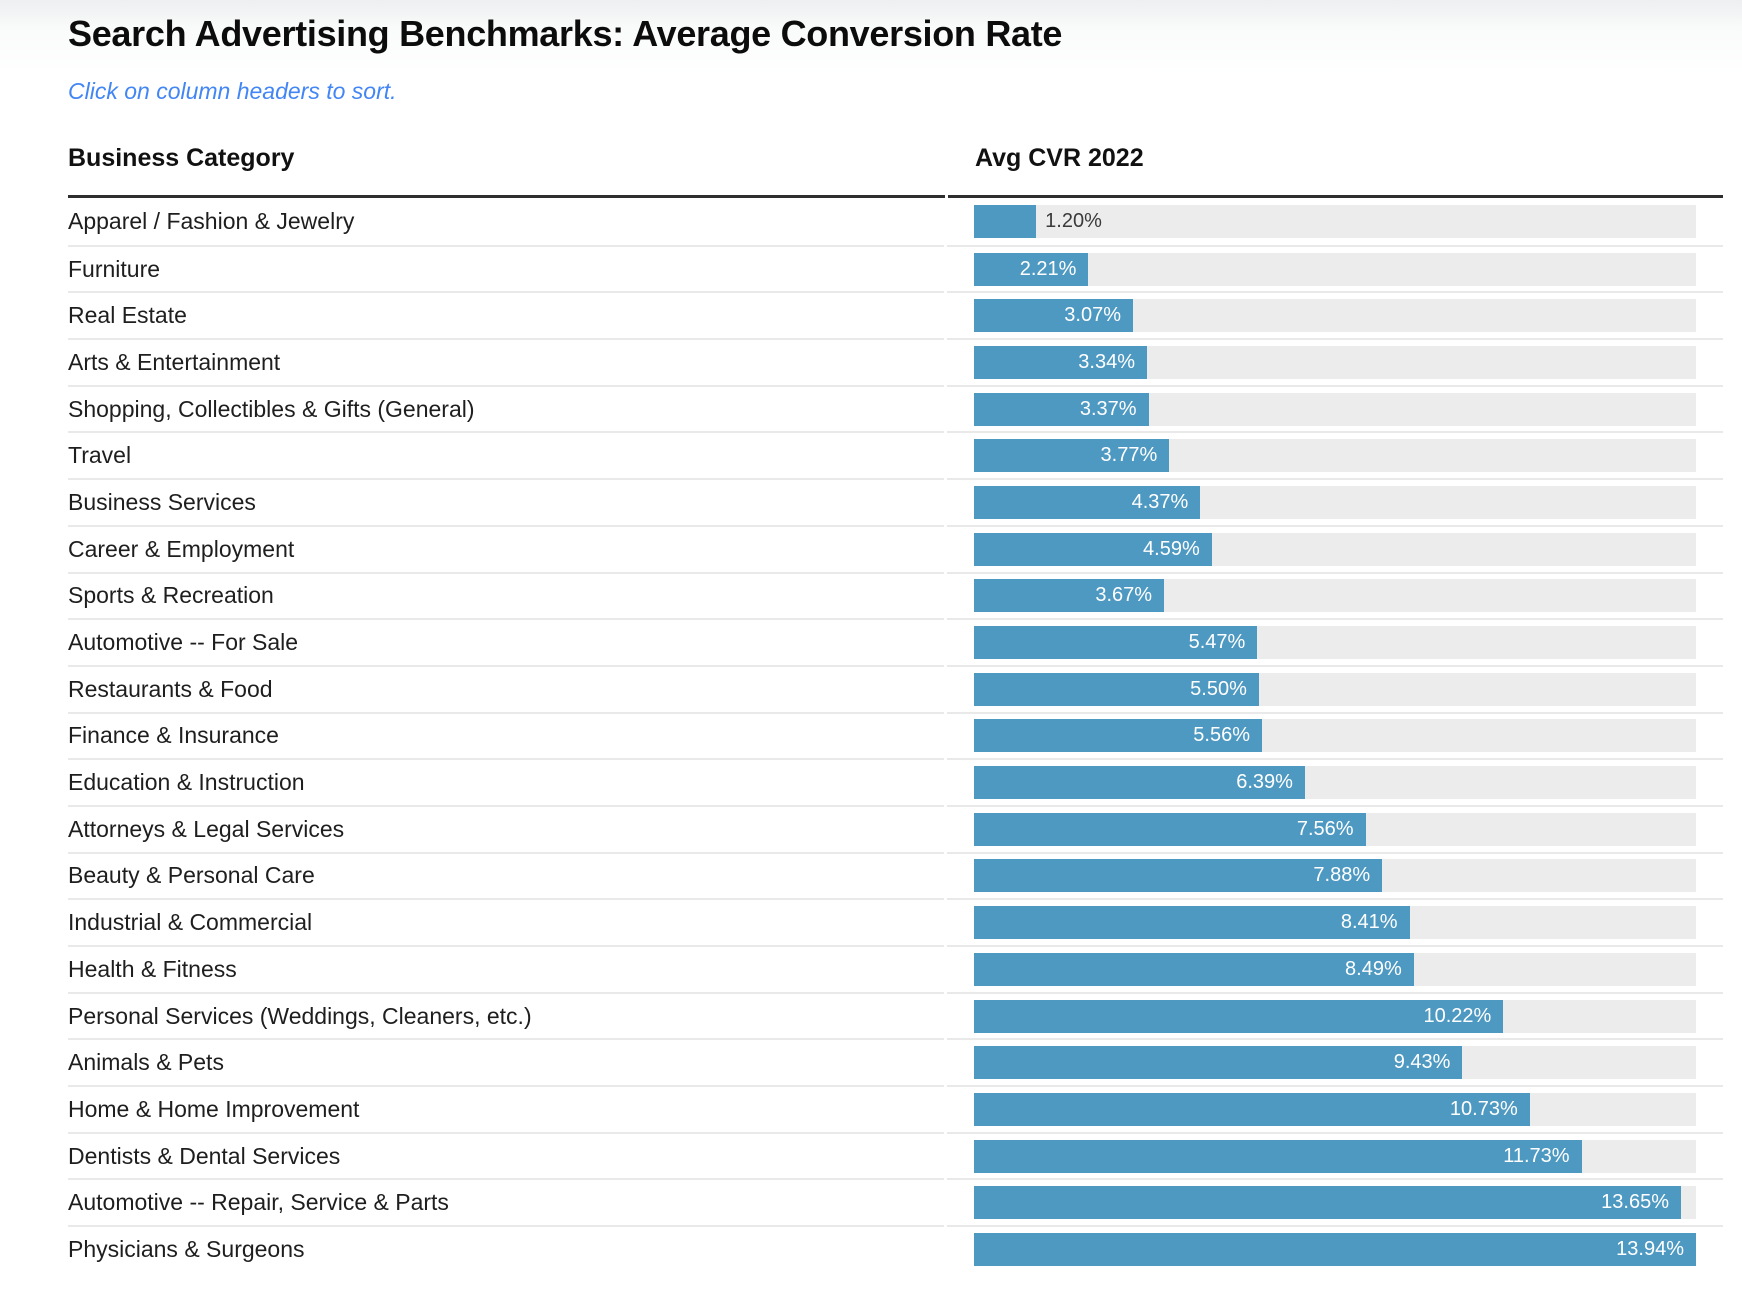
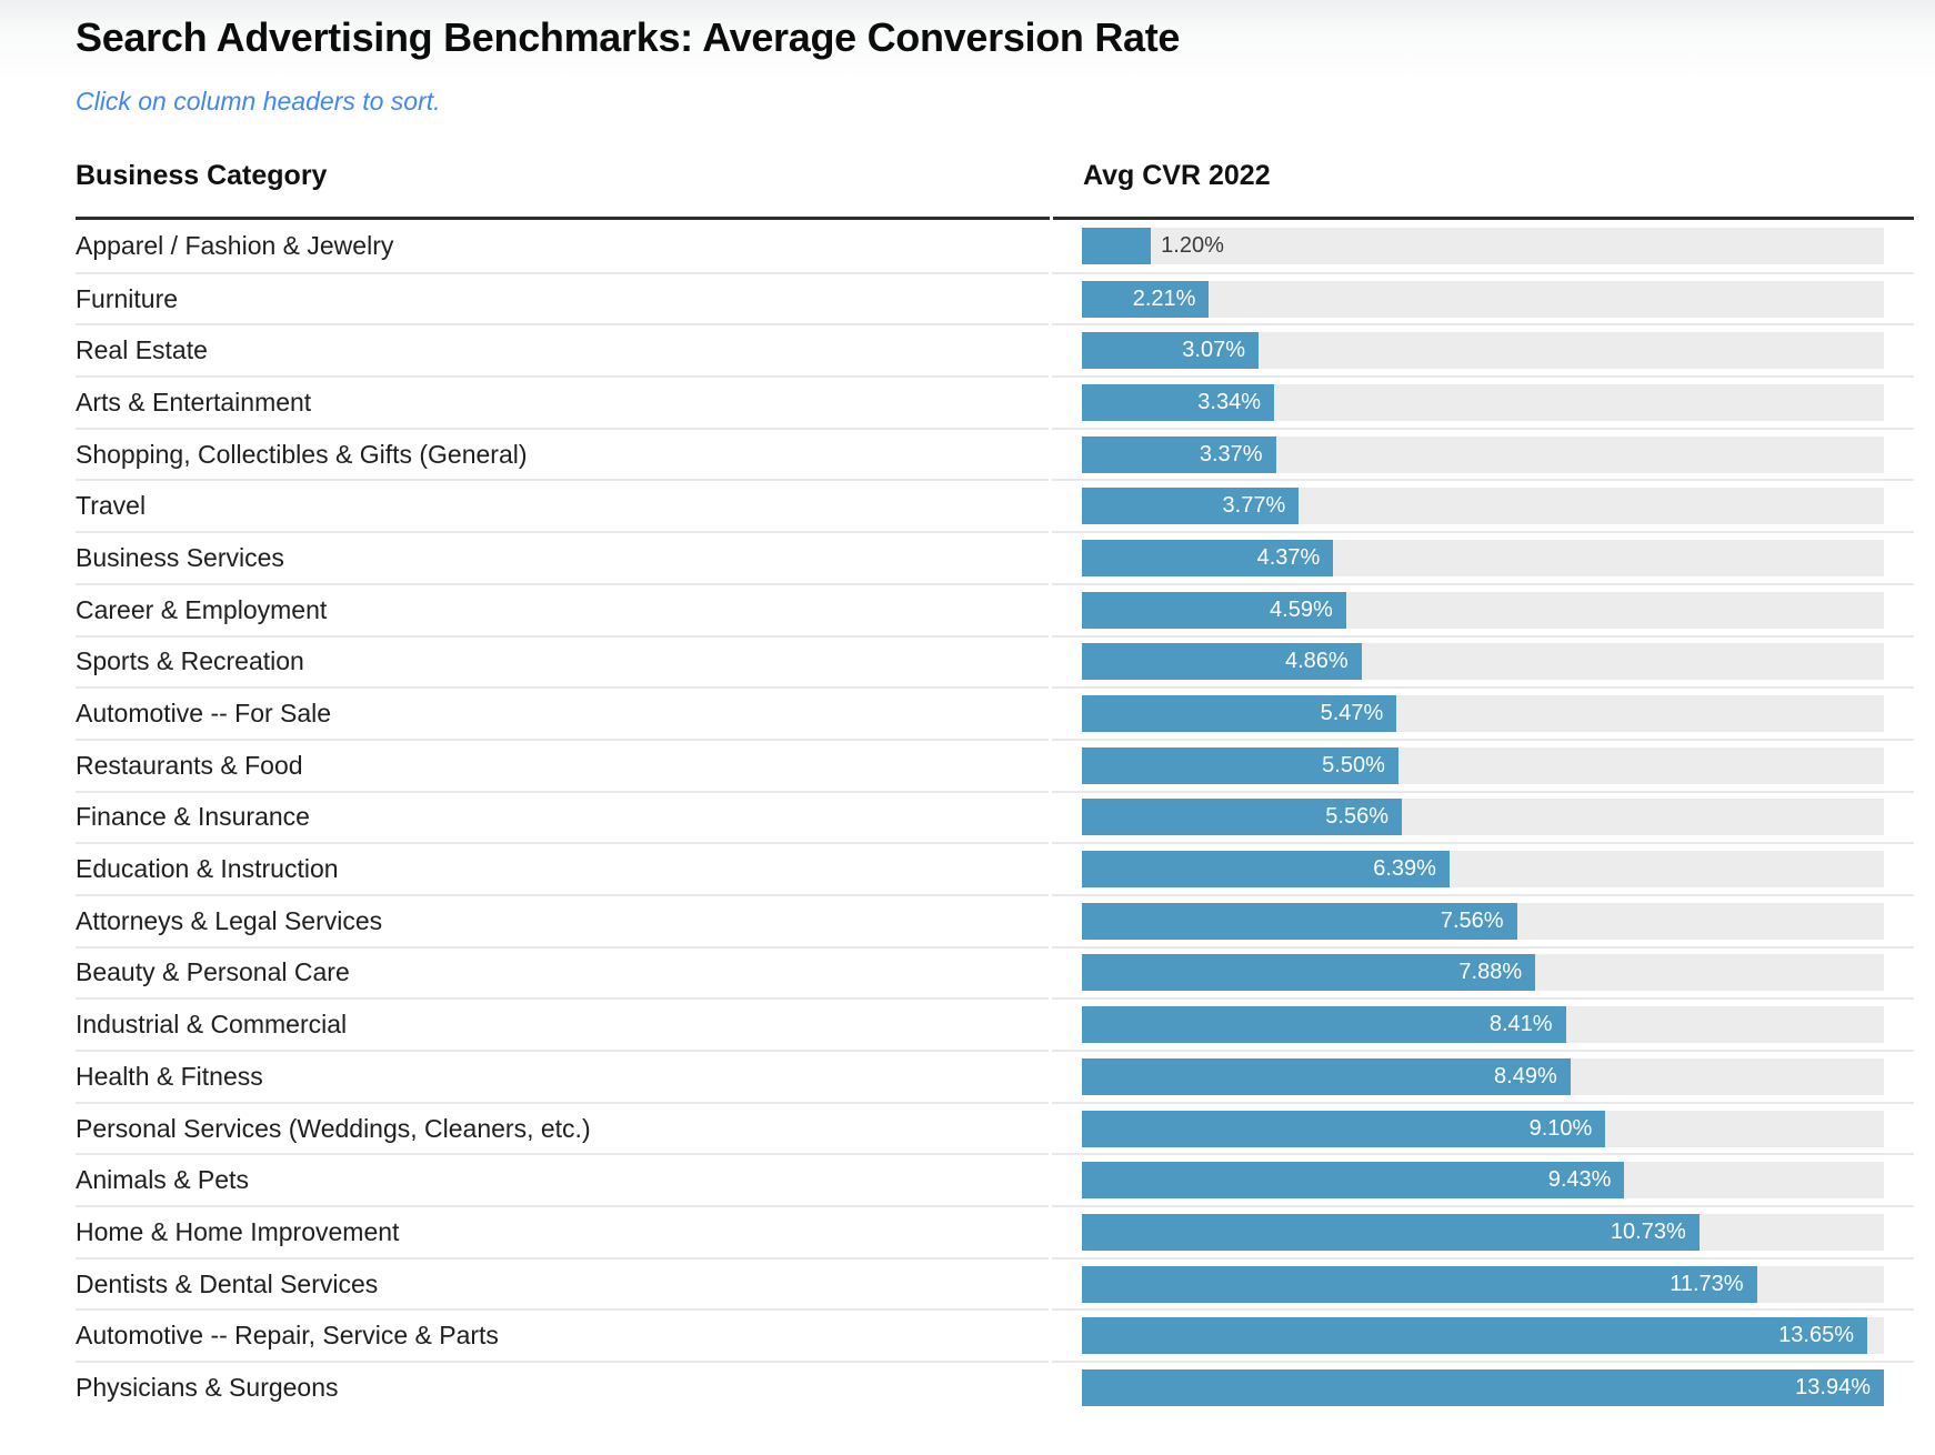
Sports & Recreation: 3.67% -> 4.86%
Personal Services (Weddings, Cleaners, etc.): 10.22% -> 9.10%
